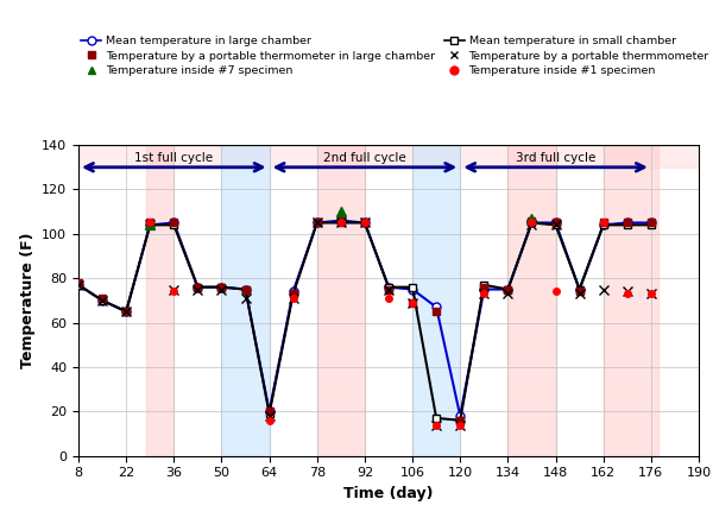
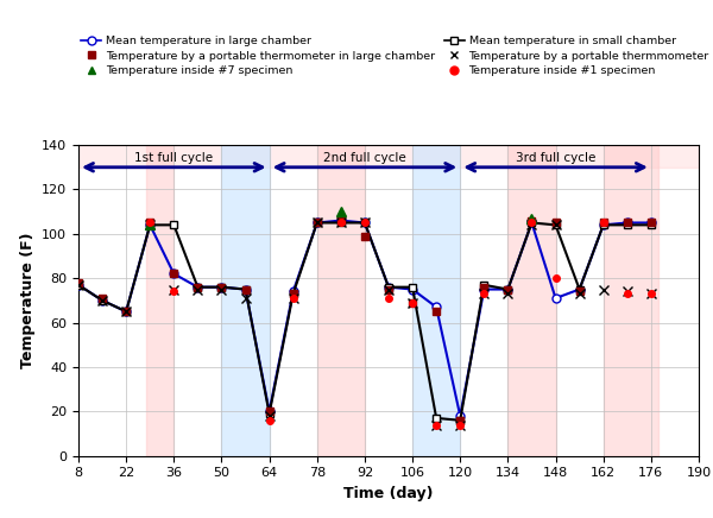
Mean temperature in large chamber/36: 105 -> 82
Temperature by a portable thermometer in large chamber/36: 105 -> 82
Temperature by a portable thermometer in large chamber/92: 105 -> 99
Mean temperature in large chamber/148: 105 -> 71
Temperature inside #1 specimen/148: 74 -> 80
